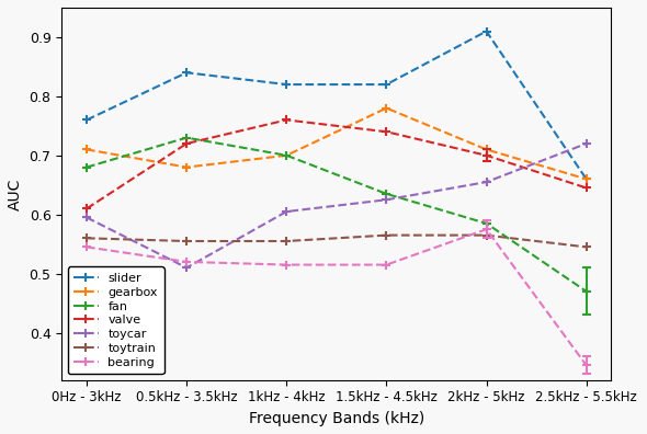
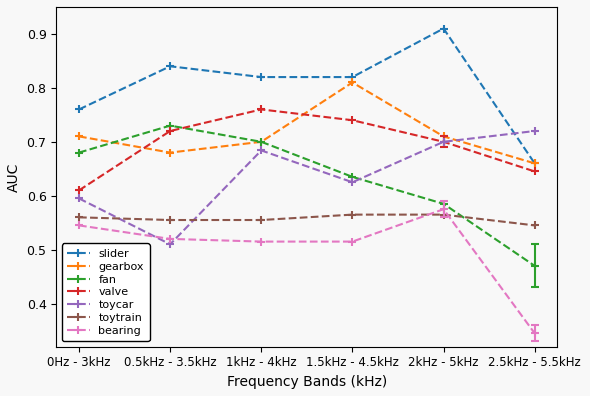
toycar/1kHz - 4kHz: 0.605 -> 0.684
gearbox/1.5kHz - 4.5kHz: 0.78 -> 0.81
toycar/2kHz - 5kHz: 0.655 -> 0.700
